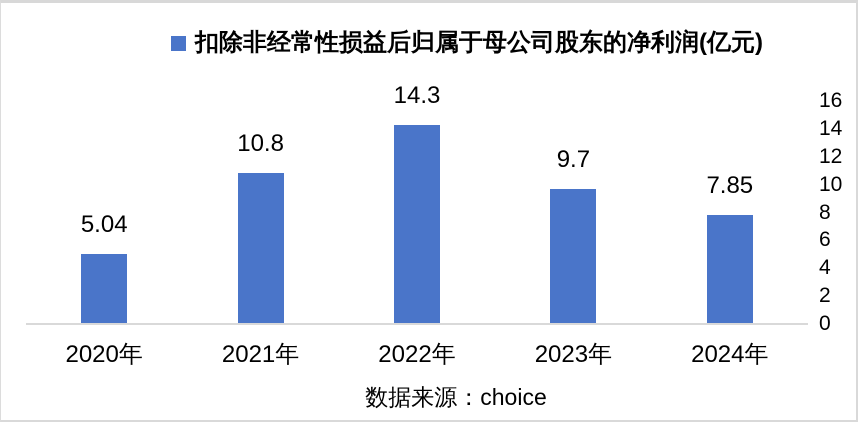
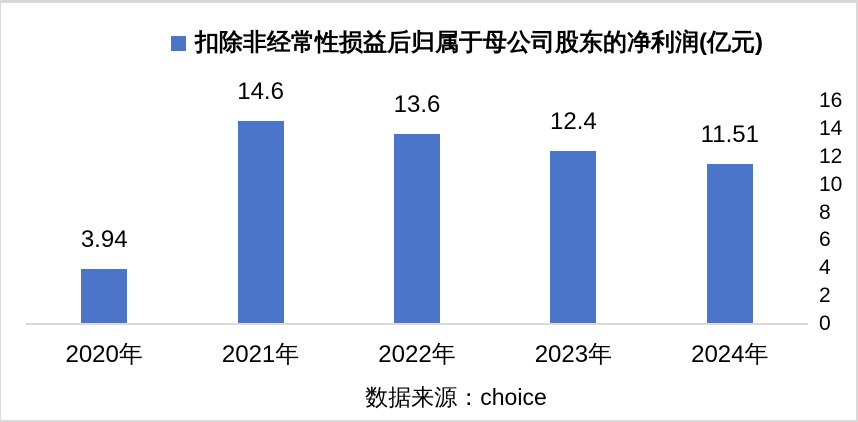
2020年: 5.04 -> 3.94
2021年: 10.8 -> 14.6
2022年: 14.3 -> 13.6
2023年: 9.7 -> 12.4
2024年: 7.85 -> 11.51
